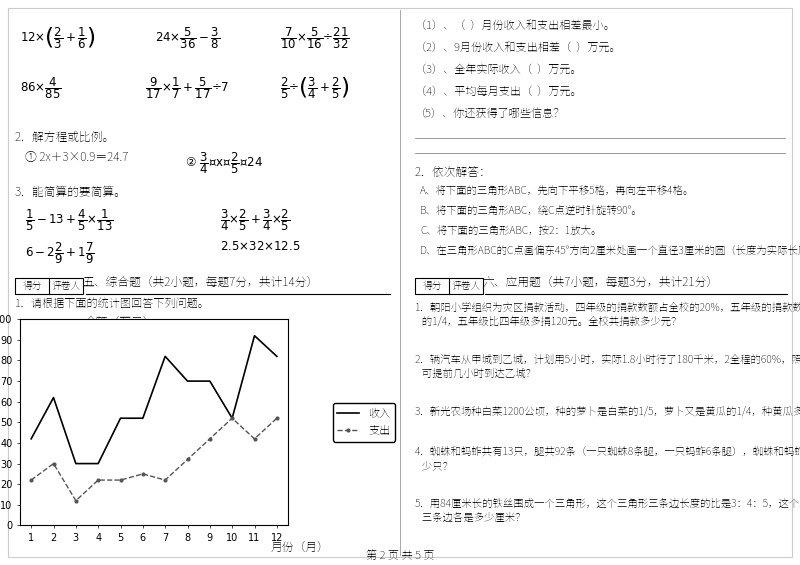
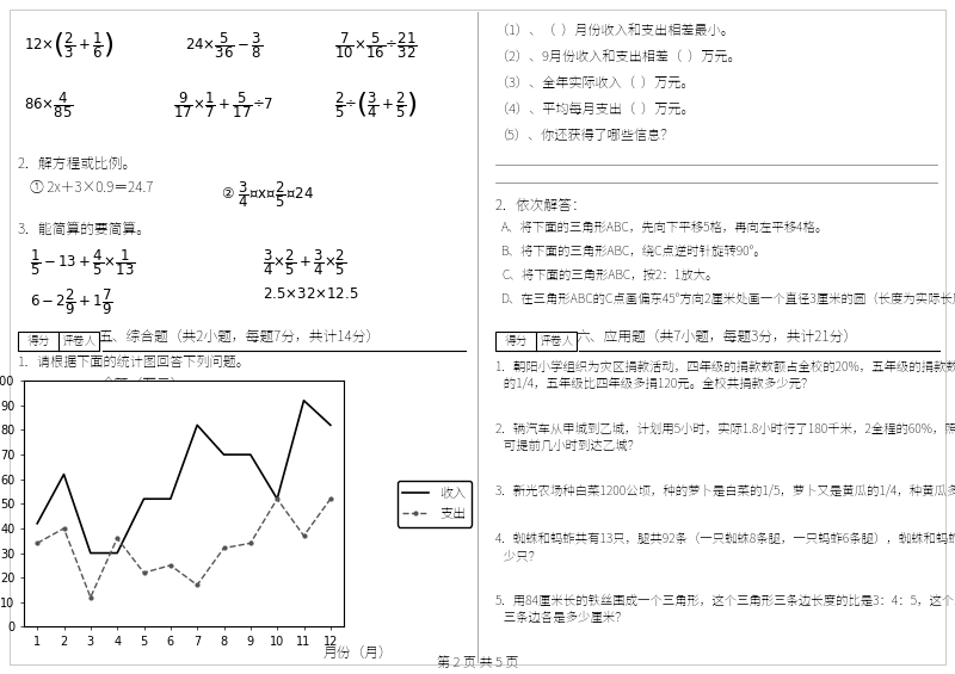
支出/1: 22 -> 34
支出/2: 30 -> 40
支出/4: 22 -> 36
支出/7: 22 -> 17
支出/9: 42 -> 34
支出/11: 42 -> 37
